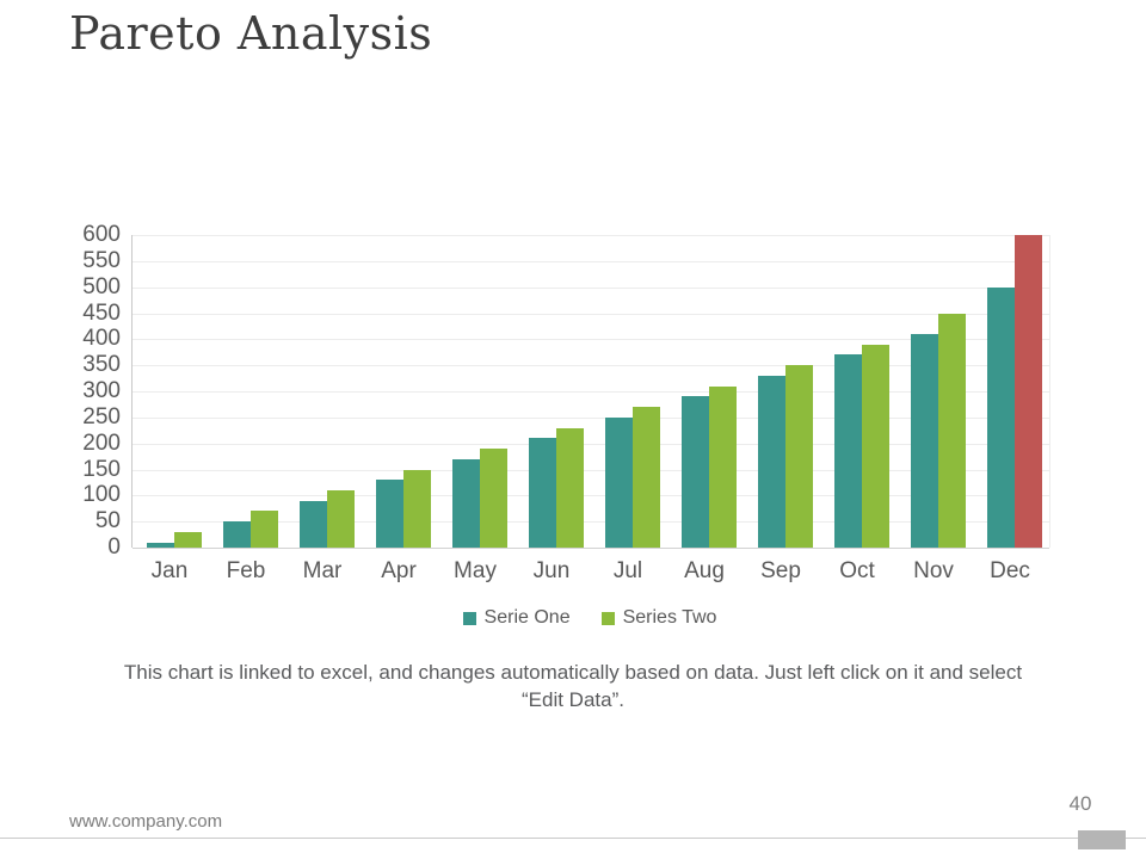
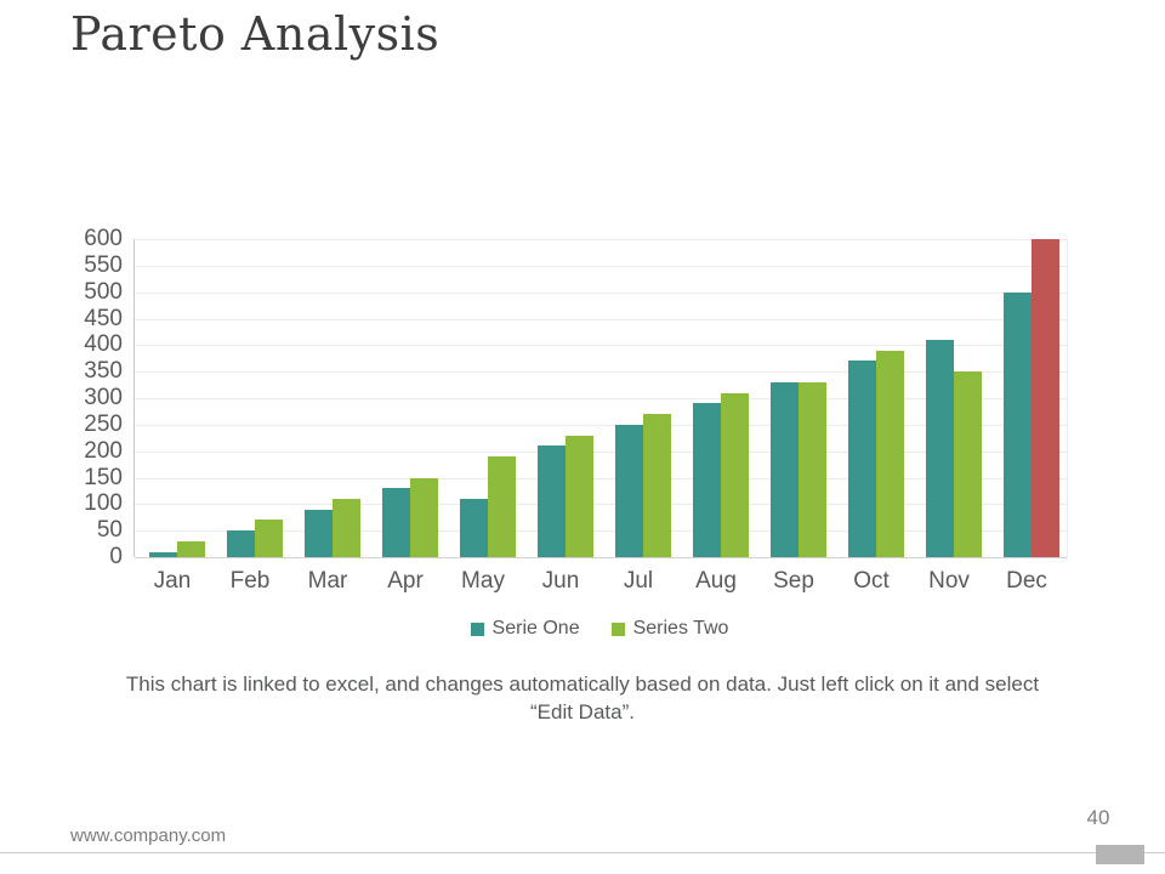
Serie One/May: 170 -> 110
Series Two/Sep: 350 -> 330
Series Two/Nov: 450 -> 350
